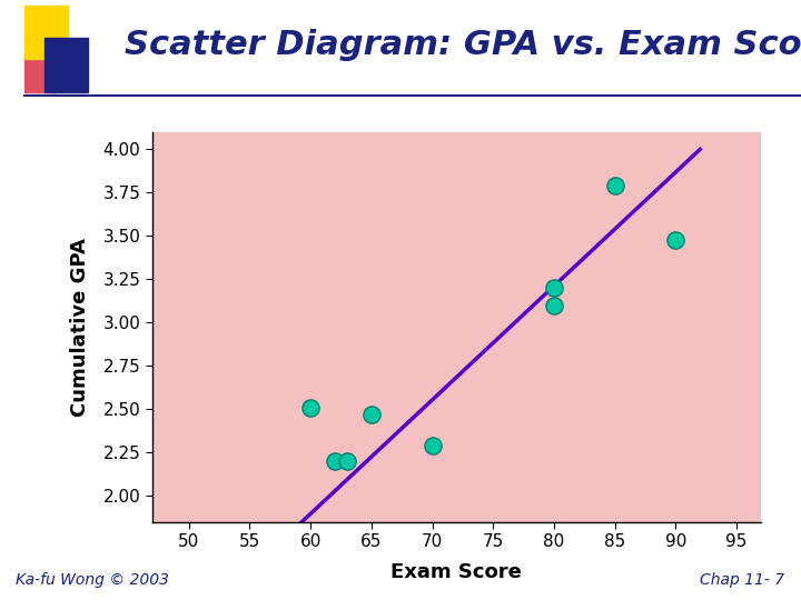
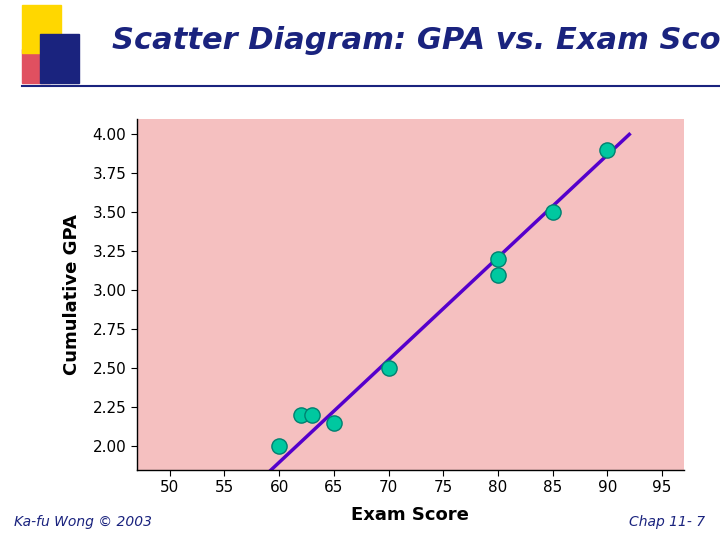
60: 2.51 -> 2.00
65: 2.47 -> 2.15
70: 2.29 -> 2.50
85: 3.79 -> 3.50
90: 3.48 -> 3.90
